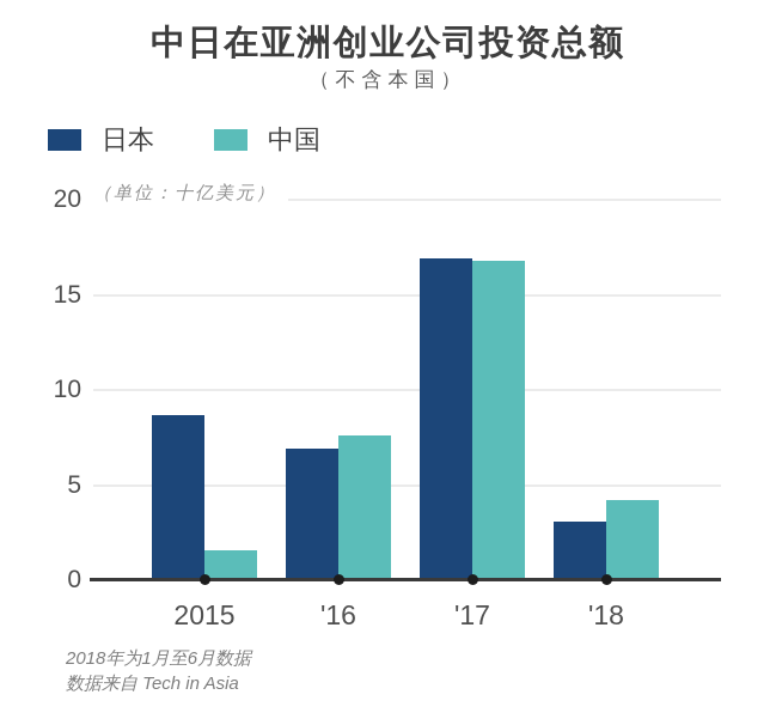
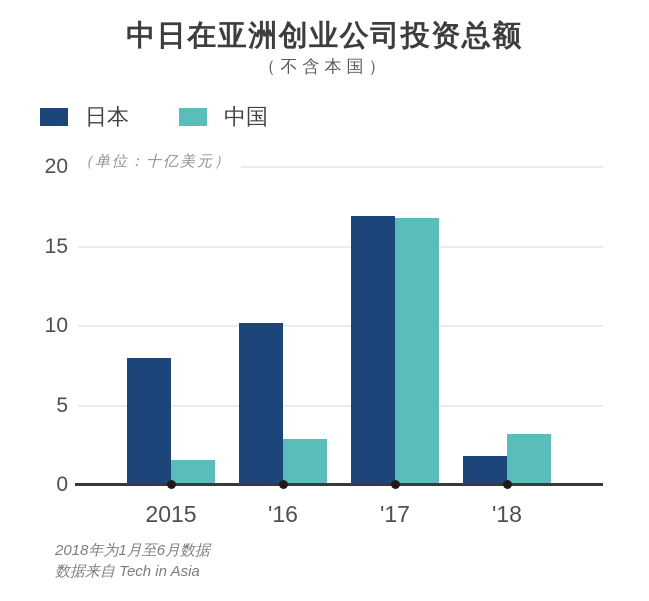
日本/2015: 8.7 -> 8.0
日本/'16: 6.9 -> 10.2
中国/'16: 7.6 -> 2.9
日本/'18: 3.1 -> 1.8
中国/'18: 4.2 -> 3.2
